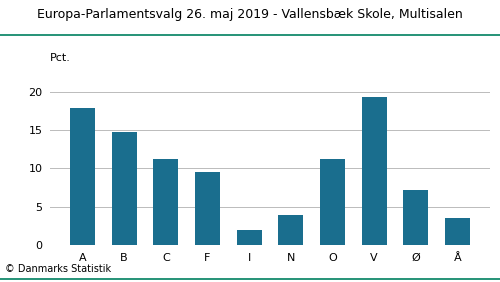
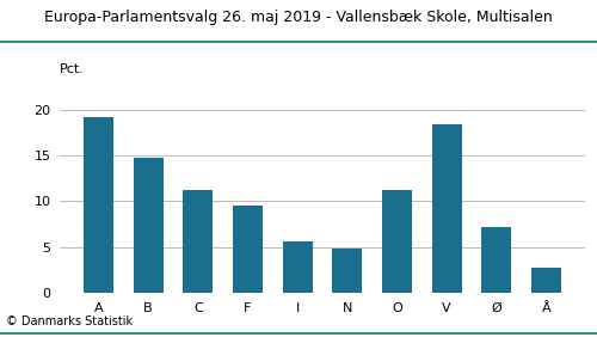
A: 17.9 -> 19.2
I: 2.0 -> 5.6
N: 4.0 -> 4.8
V: 19.3 -> 18.4
Å: 3.5 -> 2.8
